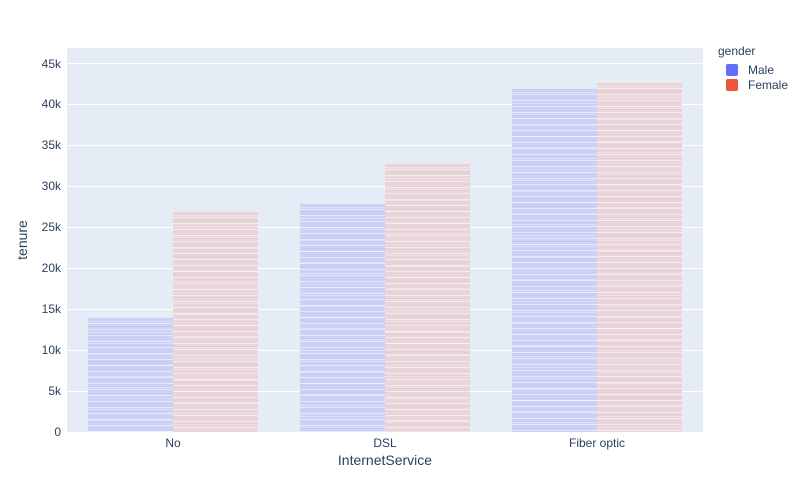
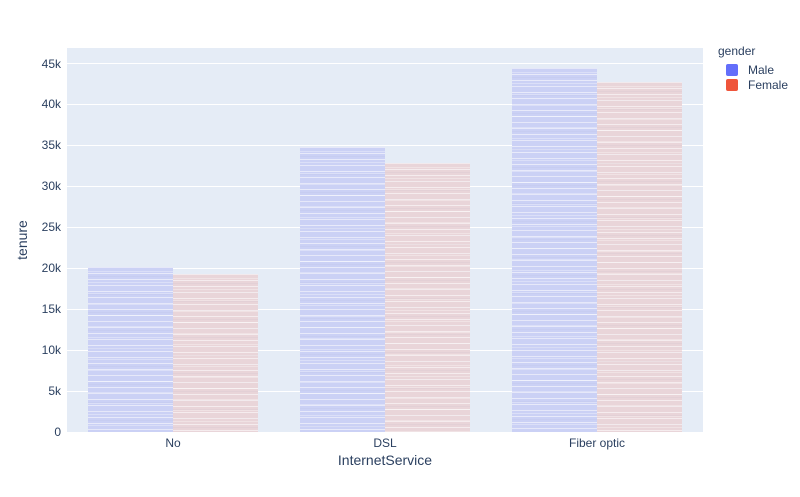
Male/No: 14k -> 20k
Female/No: 27k -> 19k
Male/DSL: 28k -> 35k
Male/Fiber optic: 42k -> 44k
